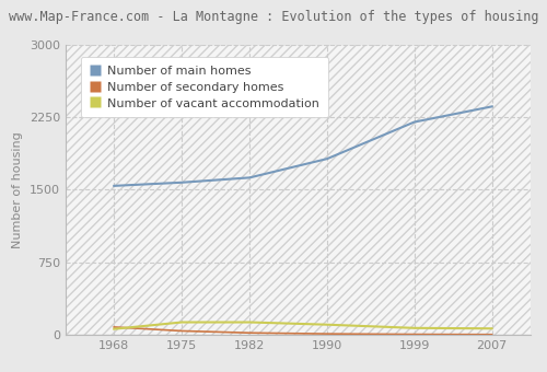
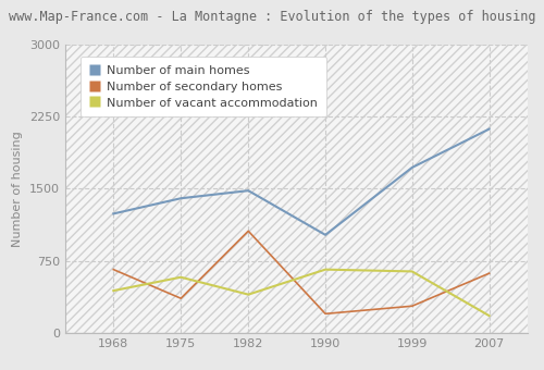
Number of main homes/1968: 1540 -> 1240
Number of secondary homes/1968: 80 -> 660
Number of vacant accommodation/1968: 60 -> 440
Number of main homes/1975: 1580 -> 1400
Number of secondary homes/1975: 40 -> 360
Number of vacant accommodation/1975: 130 -> 580
Number of main homes/1982: 1620 -> 1480
Number of secondary homes/1982: 20 -> 1060
Number of vacant accommodation/1982: 130 -> 400
Number of main homes/1990: 1820 -> 1020
Number of secondary homes/1990: 10 -> 200
Number of vacant accommodation/1990: 100 -> 660
Number of main homes/1999: 2200 -> 1720
Number of secondary homes/1999: 0 -> 280
Number of vacant accommodation/1999: 70 -> 640
Number of main homes/2007: 2360 -> 2120
Number of secondary homes/2007: 0 -> 620
Number of vacant accommodation/2007: 60 -> 180
